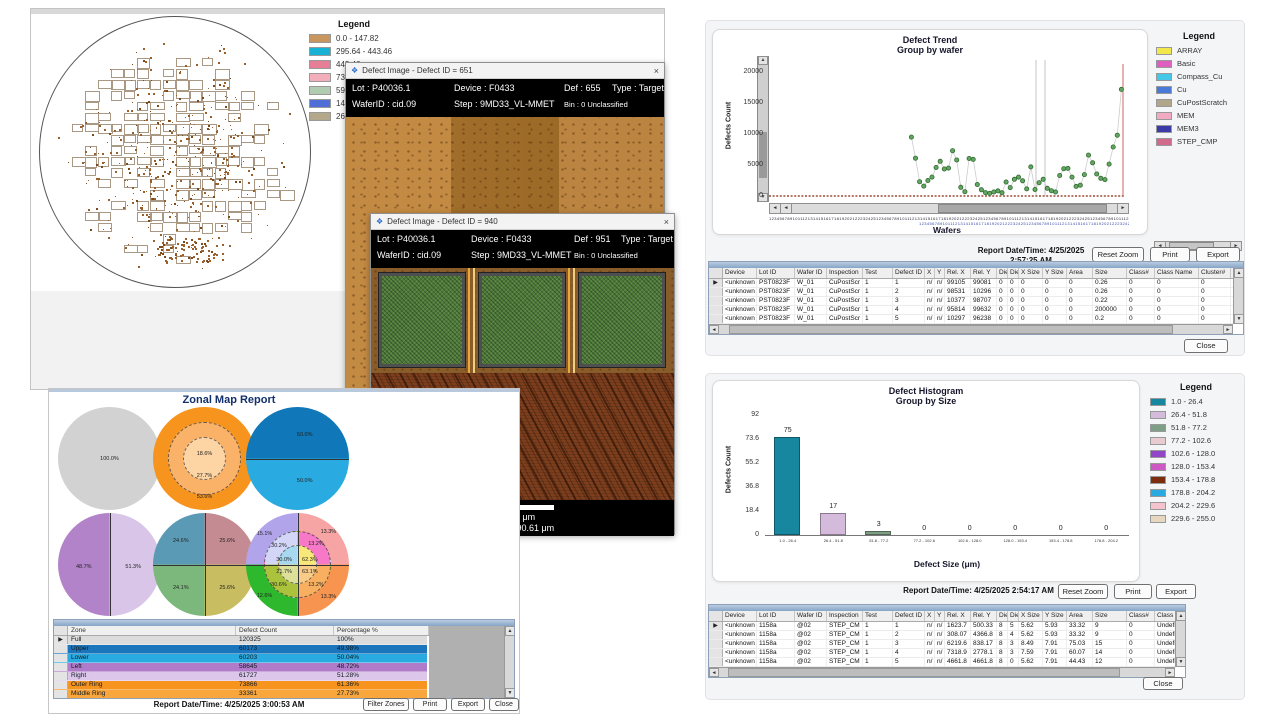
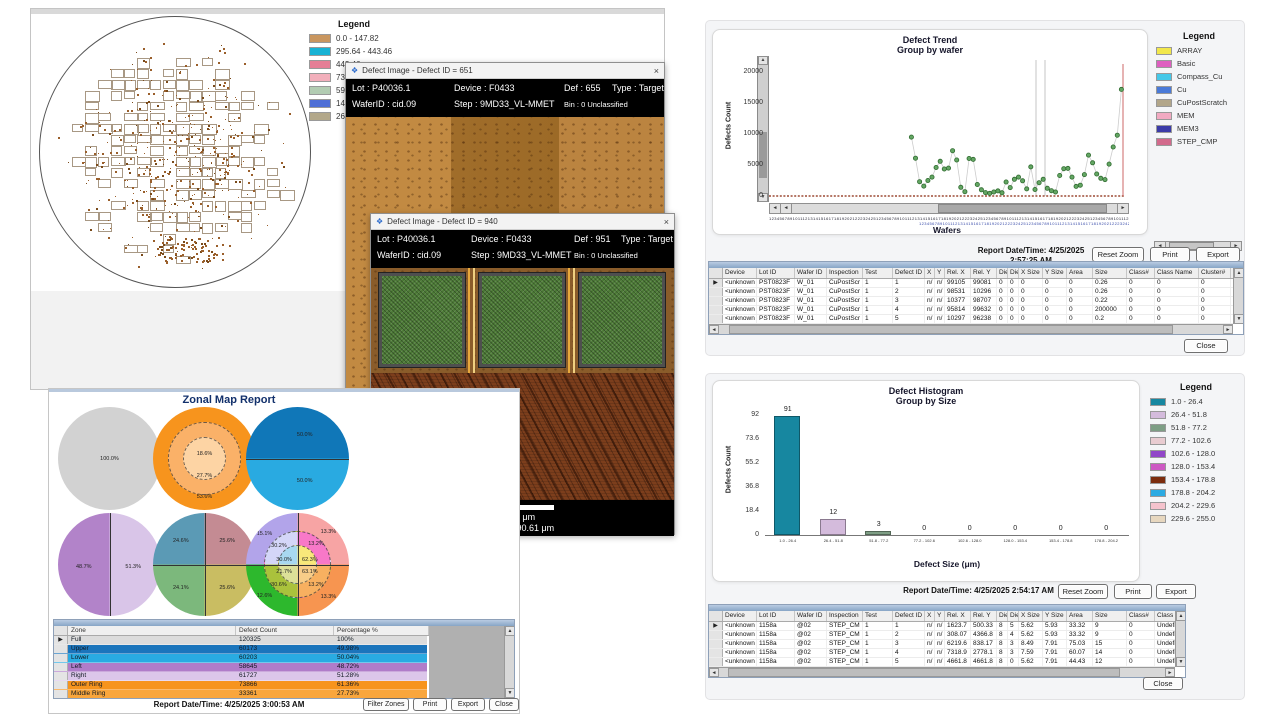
Defect Histogram/1.0 - 26.4: 75 -> 91
Defect Histogram/26.4 - 51.8: 17 -> 12
